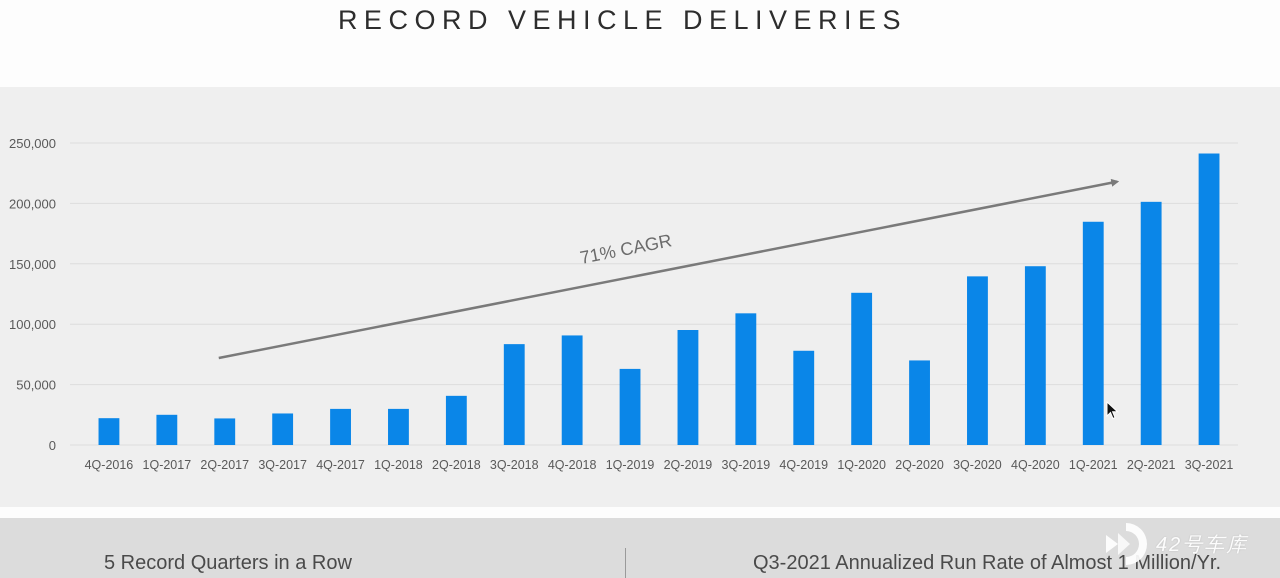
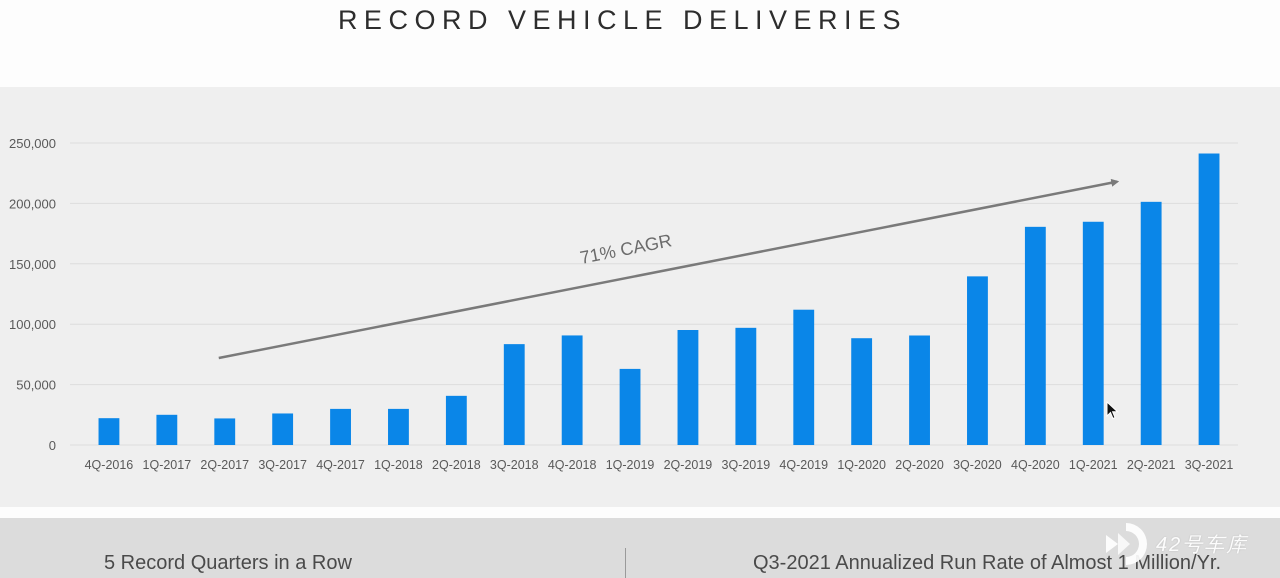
3Q-2019: 109000 -> 97000
4Q-2019: 78000 -> 112000
1Q-2020: 126000 -> 88000
2Q-2020: 70000 -> 91000
4Q-2020: 148000 -> 181000
